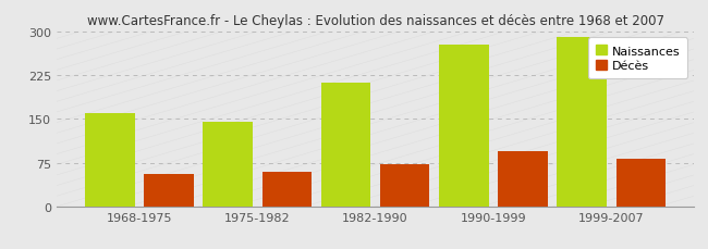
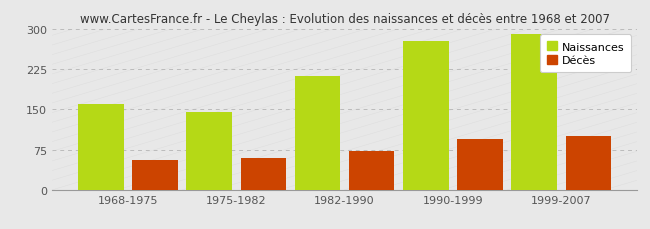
Décès/1999-2007: 82 -> 100
